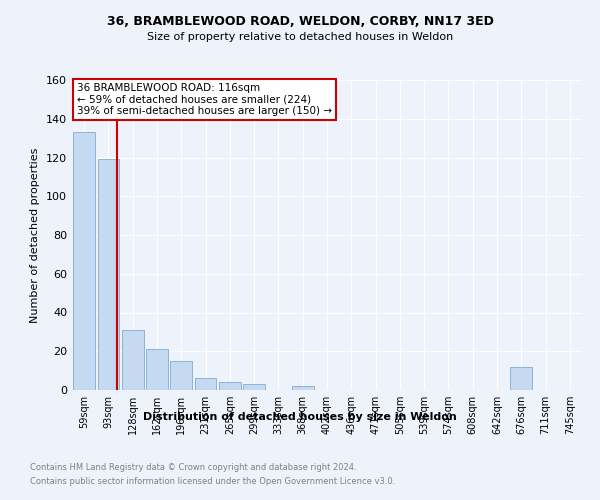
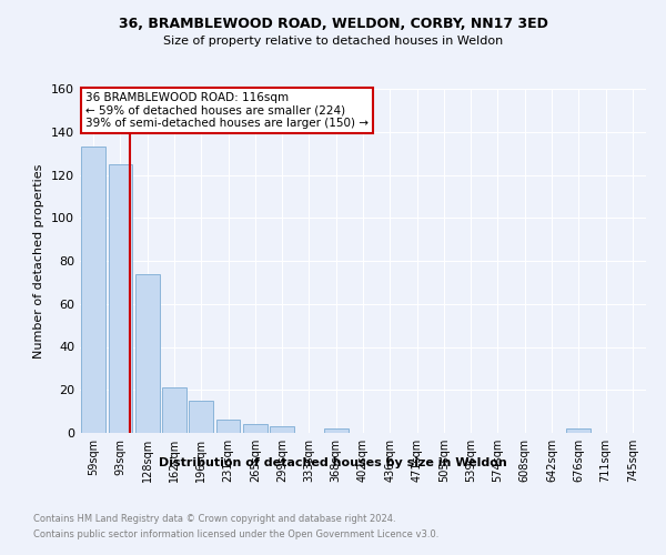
93sqm: 119 -> 125
128sqm: 31 -> 74
676sqm: 12 -> 2
